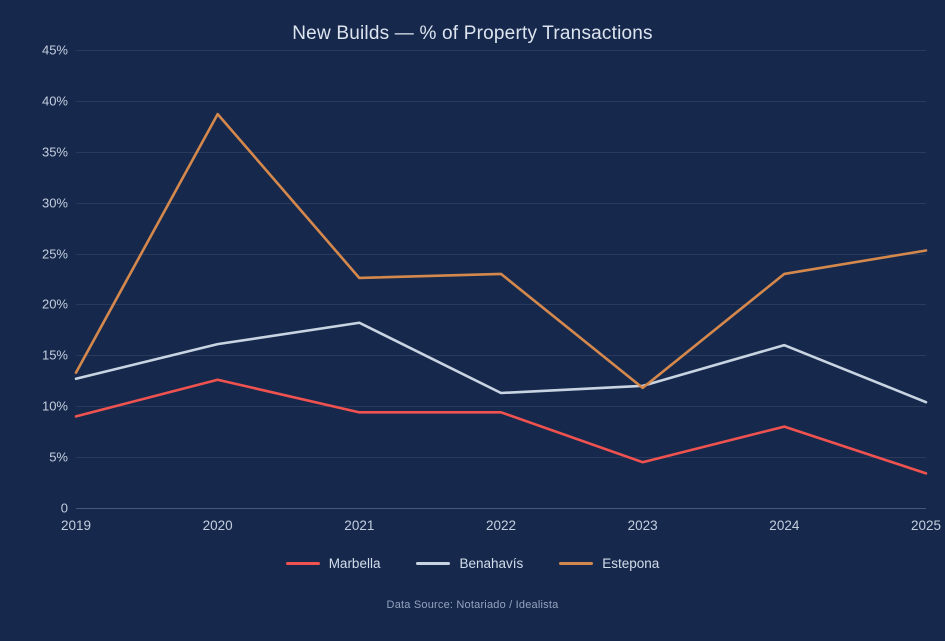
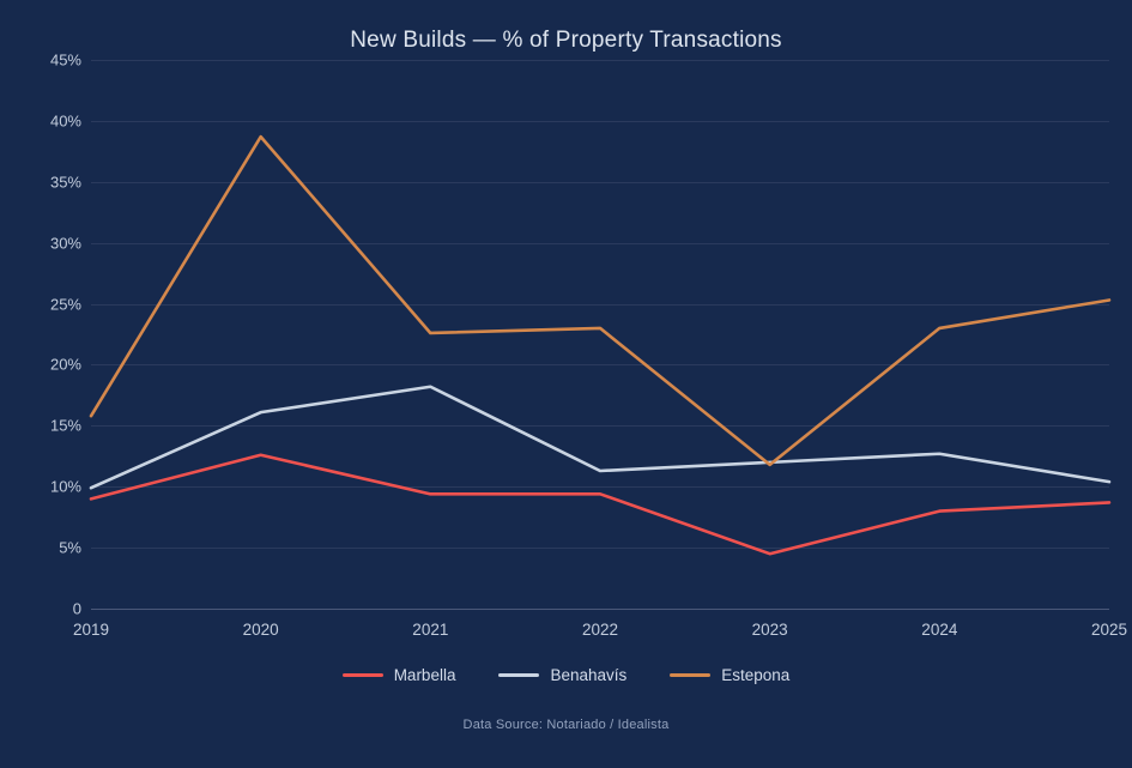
Benahavís/2019: 12.7% -> 9.9%
Estepona/2019: 13.3% -> 15.8%
Benahavís/2024: 16.0% -> 12.7%
Marbella/2025: 3.4% -> 8.7%
